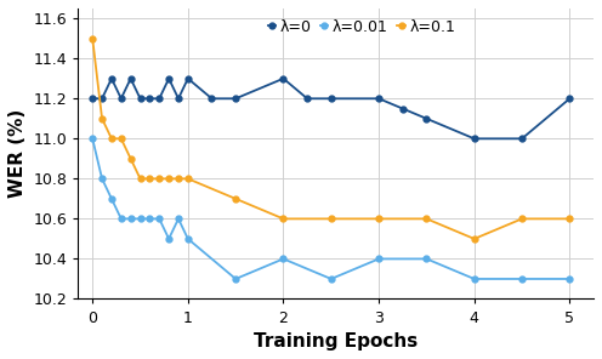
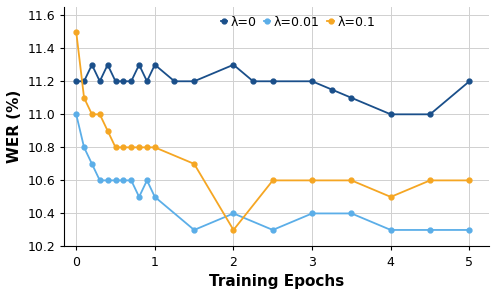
λ=0.1/2: 10.6 -> 10.3
